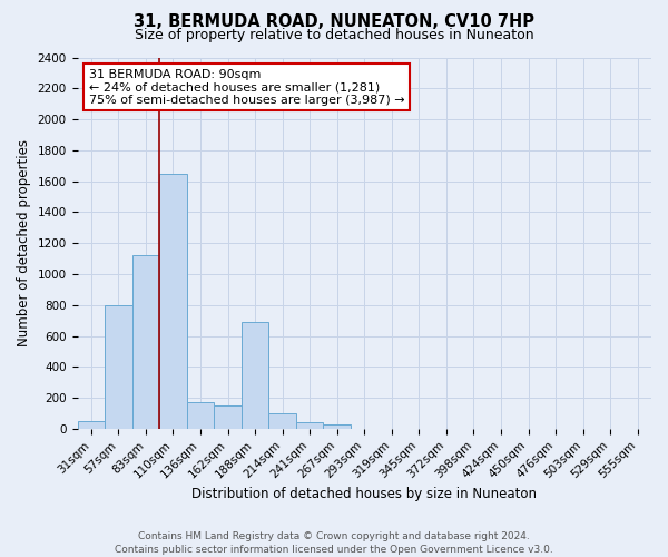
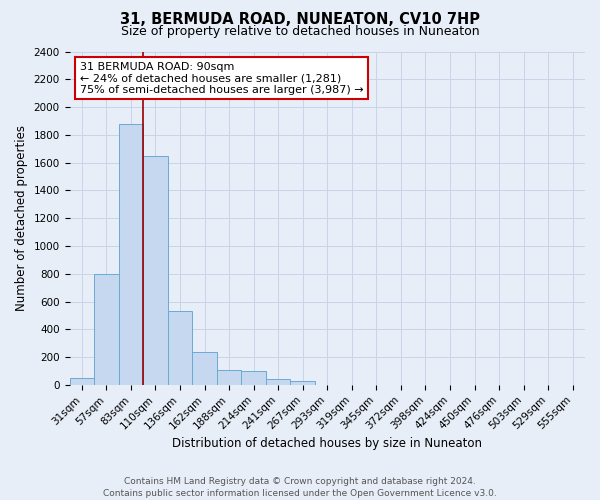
83sqm: 1120 -> 1880
136sqm: 170 -> 530
162sqm: 150 -> 240
188sqm: 690 -> 110
